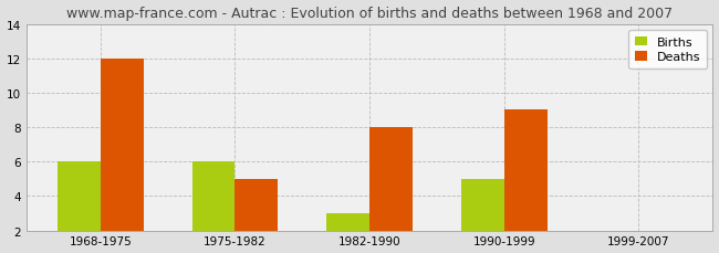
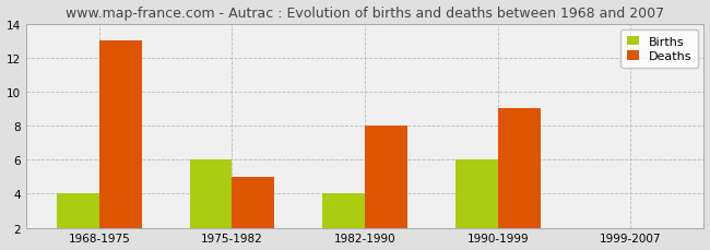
Births/1968-1975: 6 -> 4
Deaths/1968-1975: 12 -> 13
Births/1982-1990: 3 -> 4
Births/1990-1999: 5 -> 6
